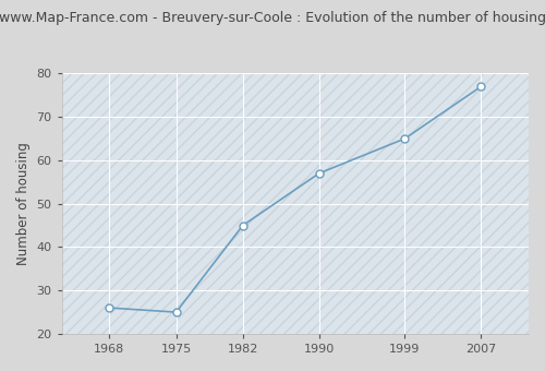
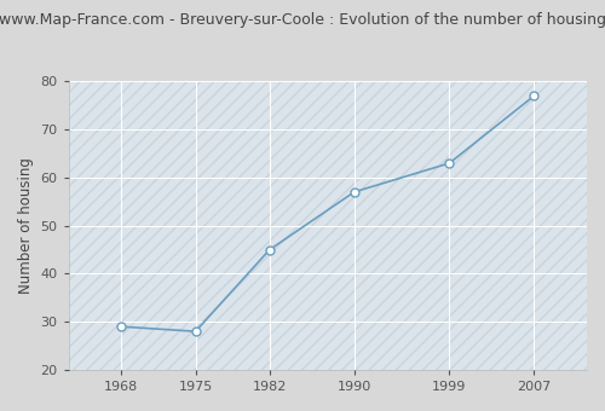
1968: 26 -> 29
1975: 25 -> 28
1999: 65 -> 63
